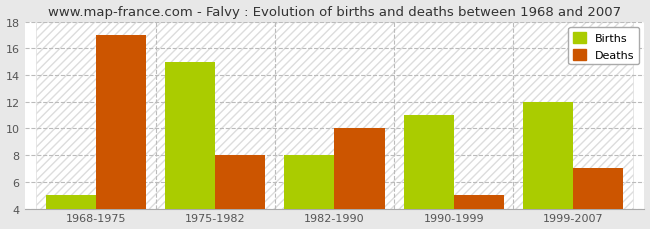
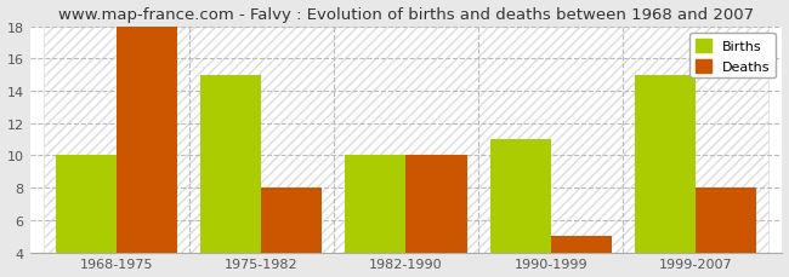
Births/1968-1975: 5 -> 10
Deaths/1968-1975: 17 -> 18
Births/1982-1990: 8 -> 10
Births/1999-2007: 12 -> 15
Deaths/1999-2007: 7 -> 8
